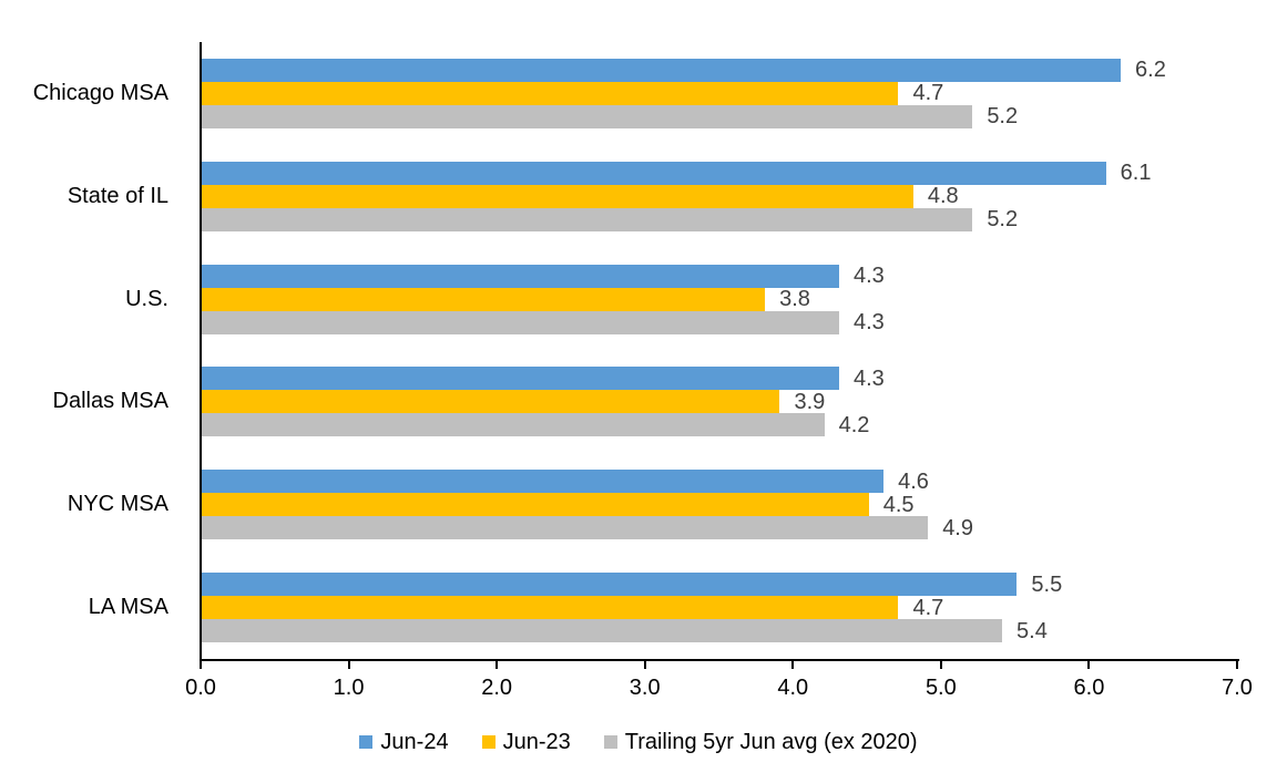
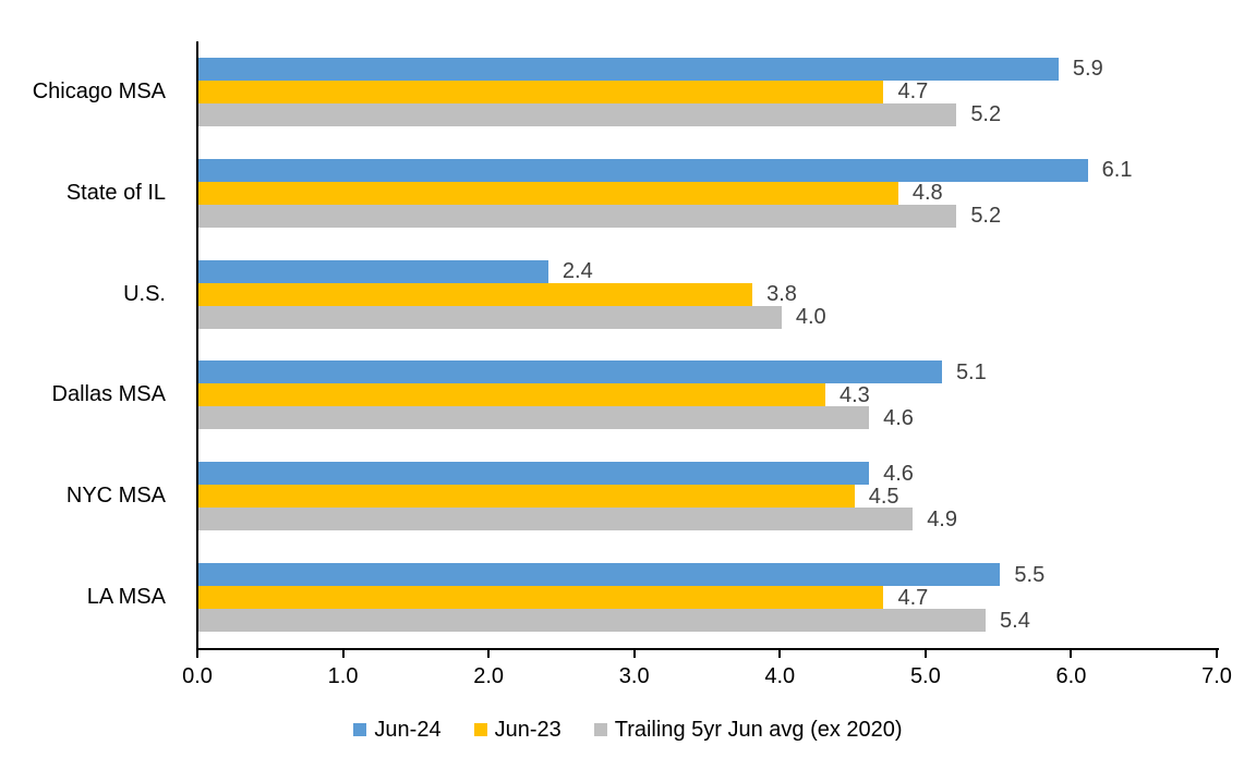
Jun-24/Chicago MSA: 6.2 -> 5.9
Jun-24/U.S.: 4.3 -> 2.4
Trailing 5yr Jun avg (ex 2020)/U.S.: 4.3 -> 4.0
Jun-24/Dallas MSA: 4.3 -> 5.1
Jun-23/Dallas MSA: 3.9 -> 4.3
Trailing 5yr Jun avg (ex 2020)/Dallas MSA: 4.2 -> 4.6
